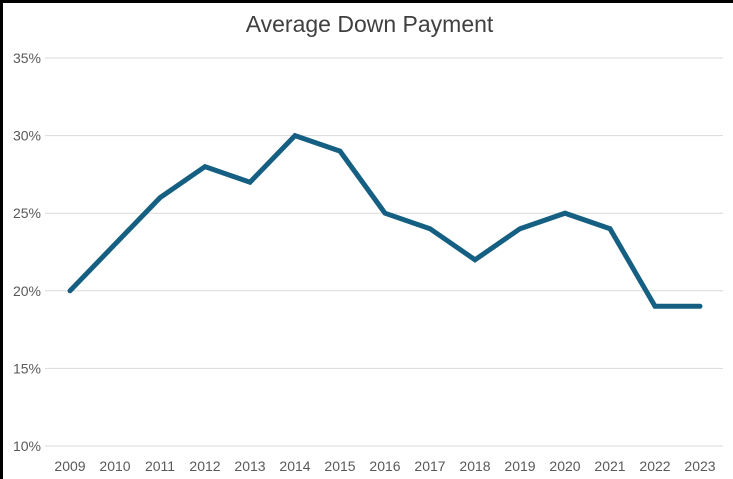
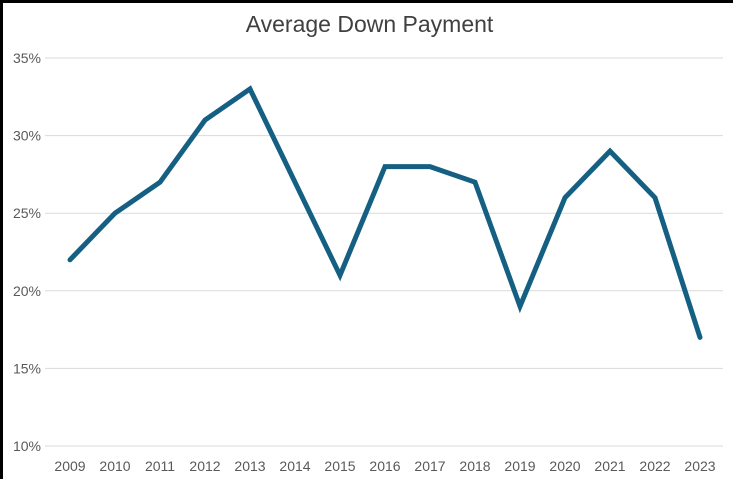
2009: 20% -> 22%
2010: 23% -> 25%
2011: 26% -> 27%
2012: 28% -> 31%
2013: 27% -> 33%
2014: 30% -> 27%
2015: 29% -> 21%
2016: 25% -> 28%
2017: 24% -> 28%
2018: 22% -> 27%
2019: 24% -> 19%
2020: 25% -> 26%
2021: 24% -> 29%
2022: 19% -> 26%
2023: 19% -> 17%
